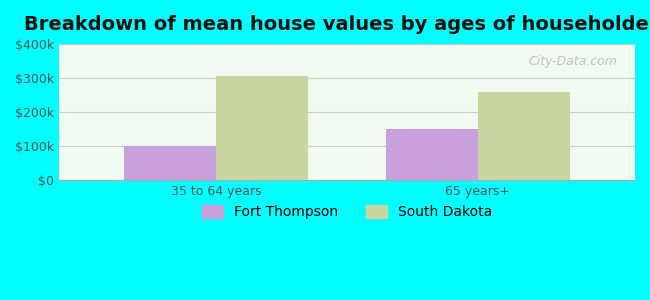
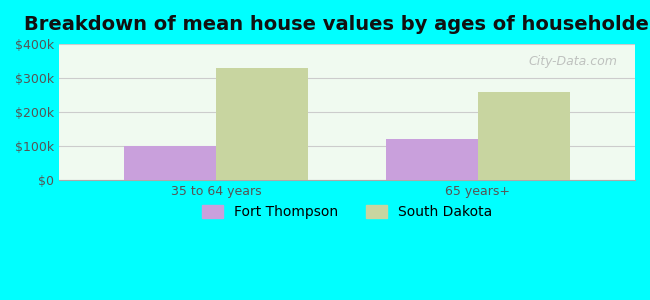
South Dakota/35 to 64 years: $305k -> $330k
Fort Thompson/65 years+: $150k -> $120k
